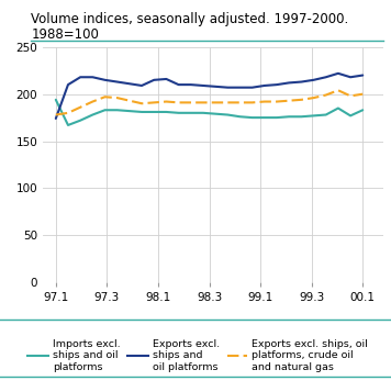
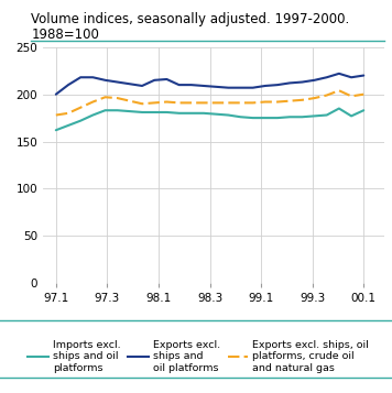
Imports excl. ships and oil platforms/97.1: 194 -> 162
Exports excl. ships and oil platforms/97.1: 174 -> 200
